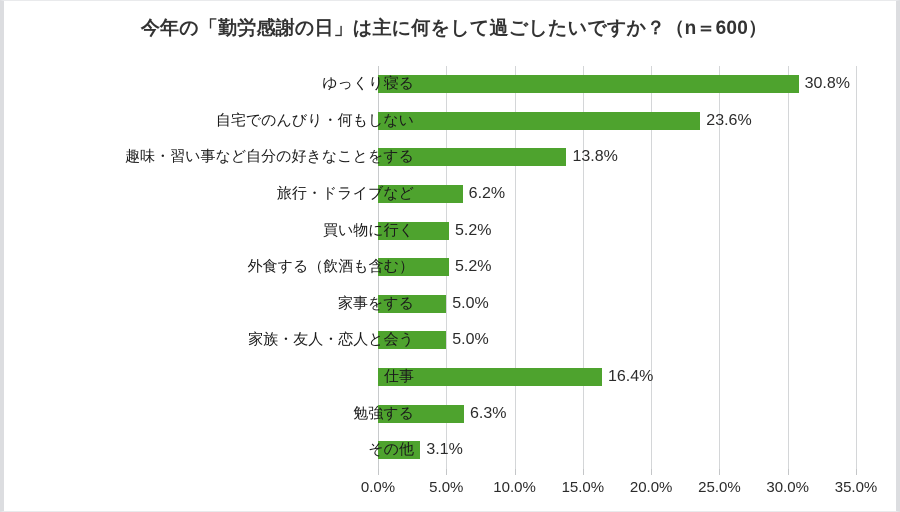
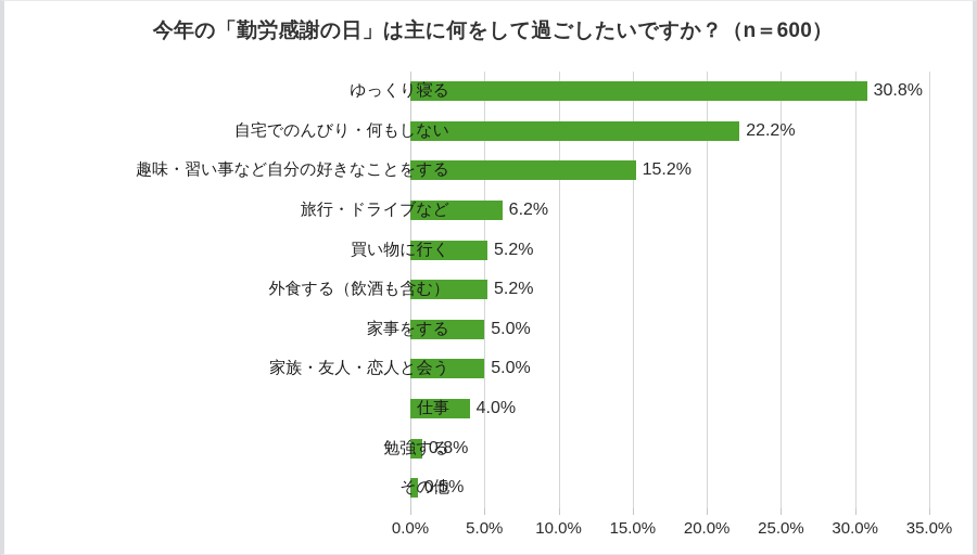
自宅でのんびり・何もしない: 23.6% -> 22.2%
趣味・習い事など自分の好きなことをする: 13.8% -> 15.2%
仕事: 16.4% -> 4.0%
勉強する: 6.3% -> 0.8%
その他: 3.1% -> 0.5%
